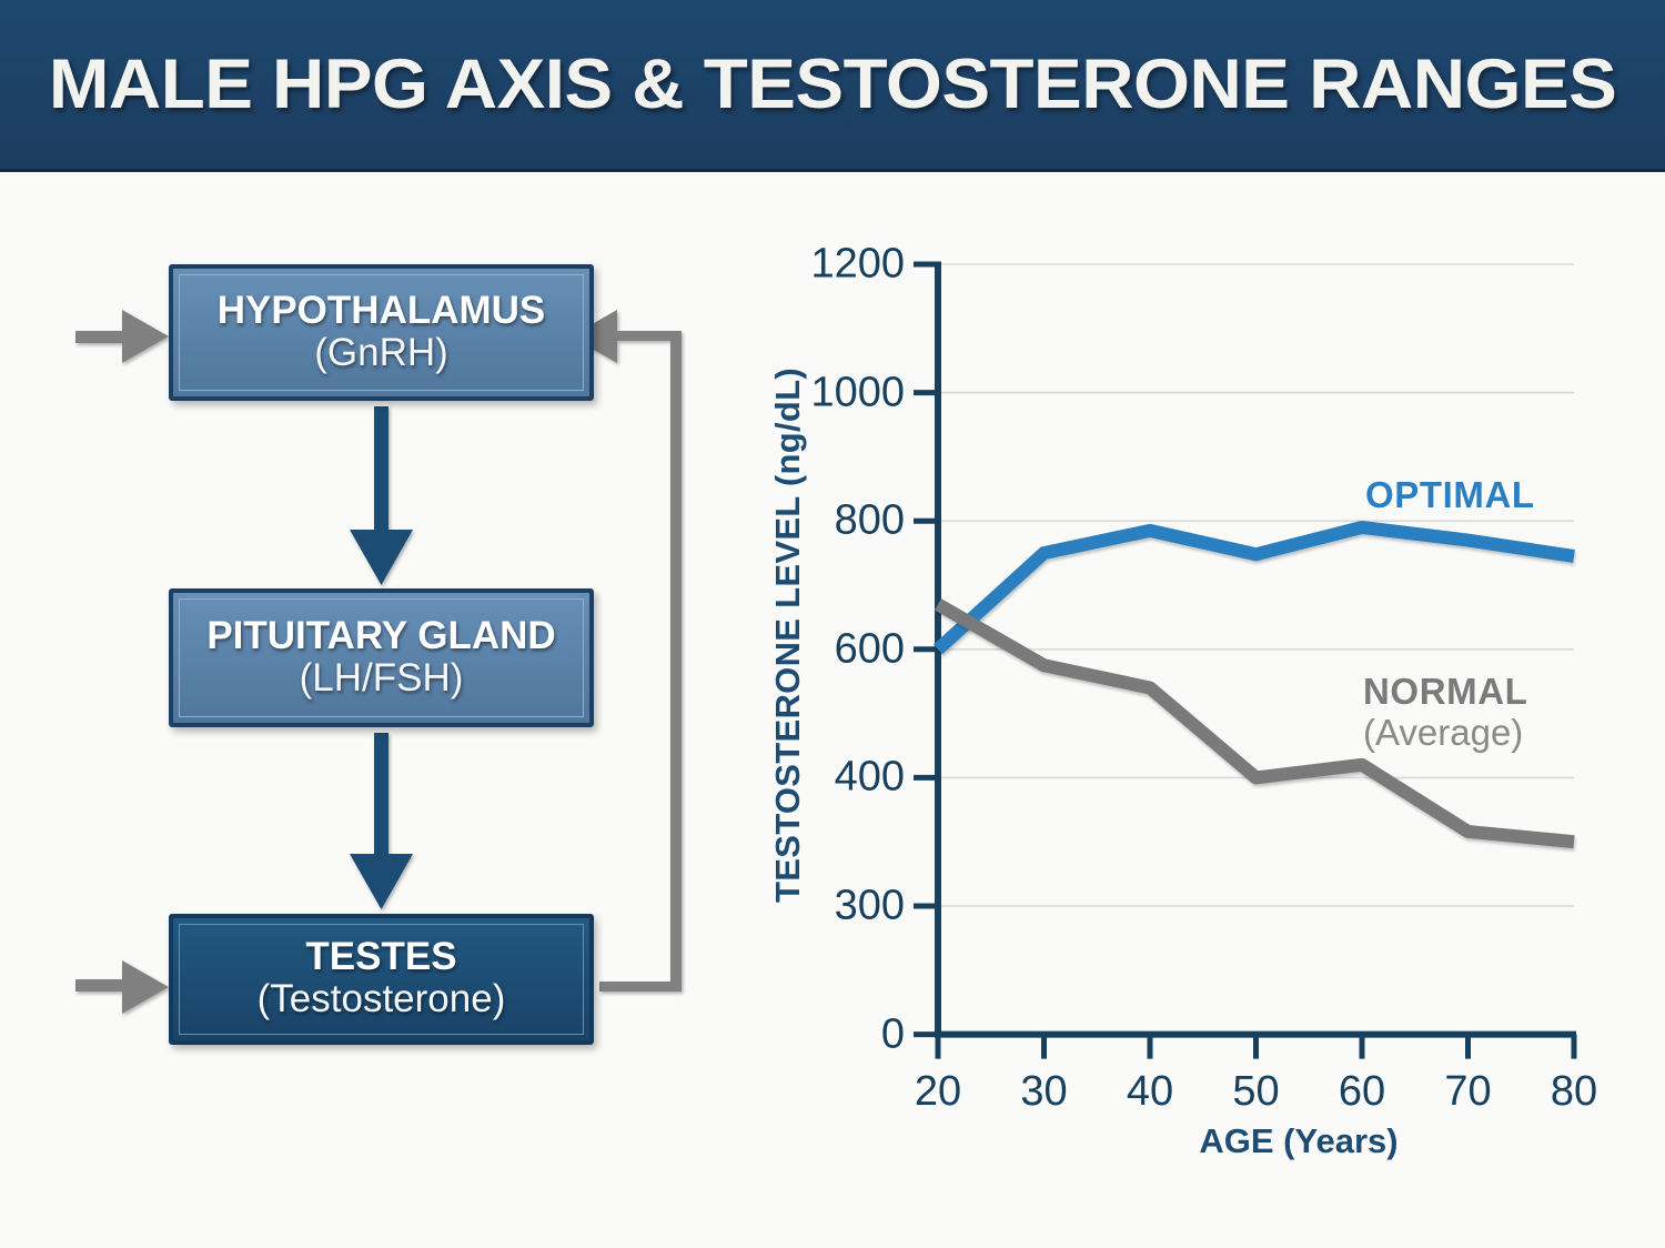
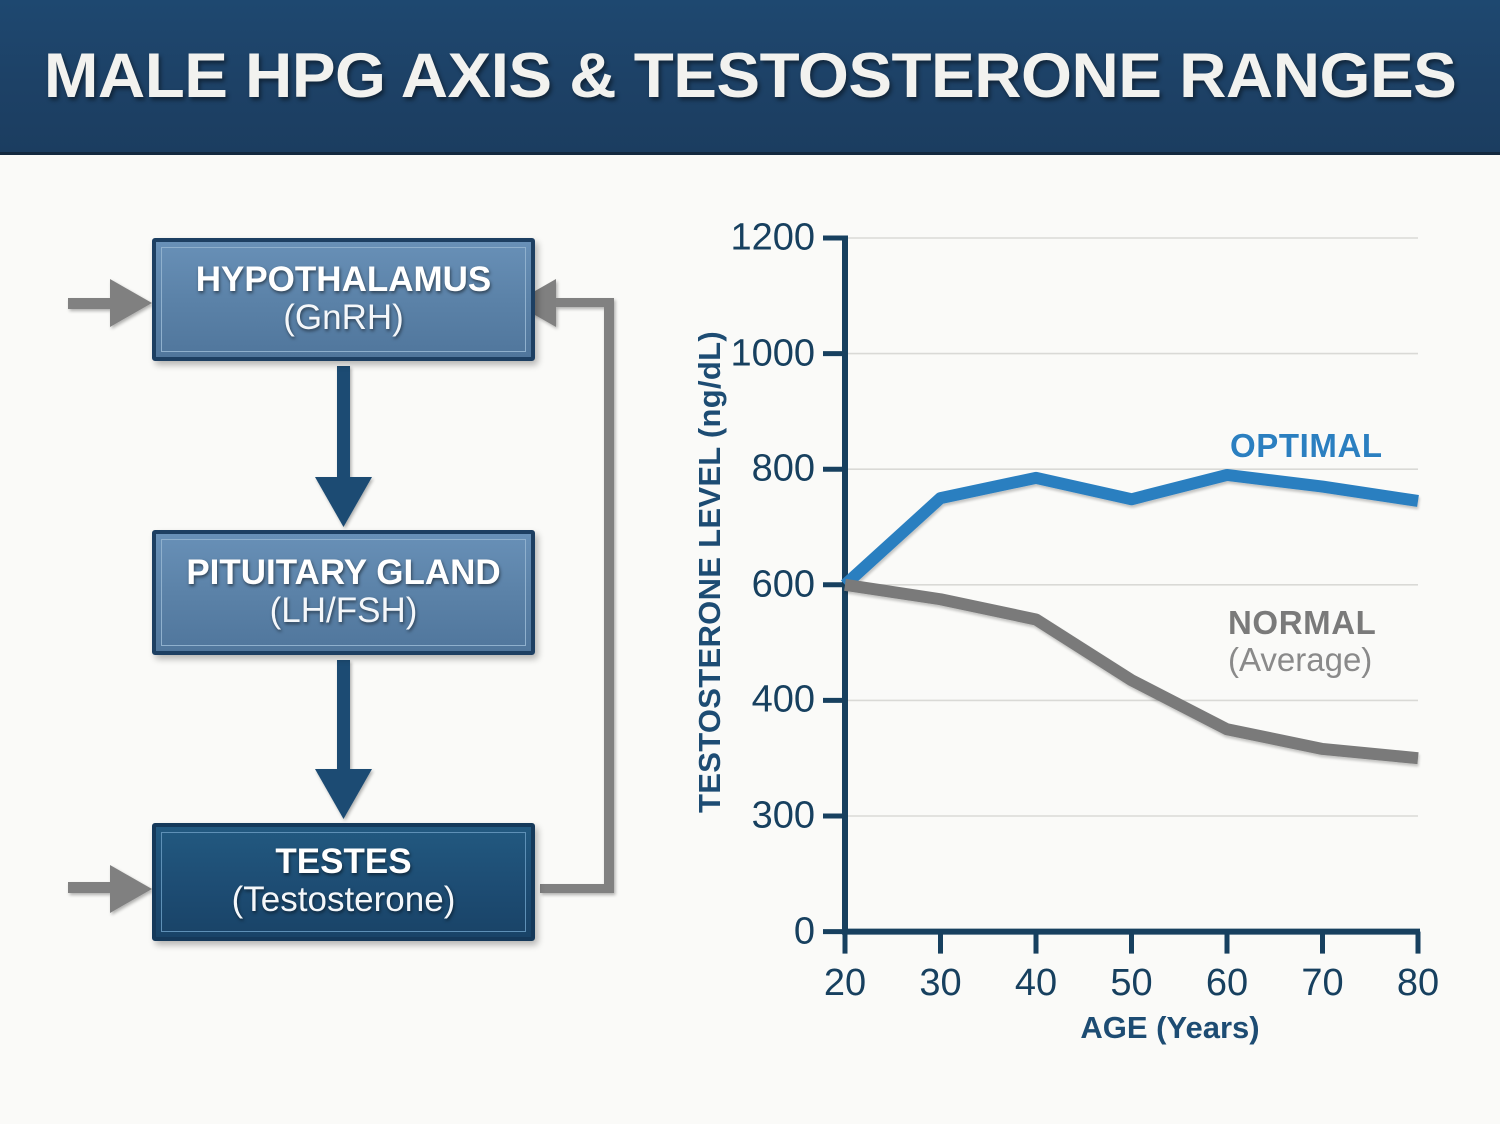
NORMAL/20: 670 -> 600
NORMAL/50: 400 -> 440
NORMAL/60: 420 -> 380
